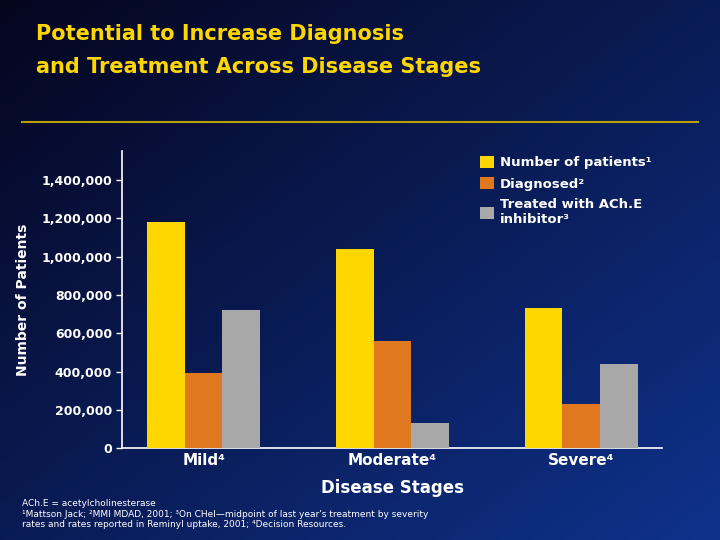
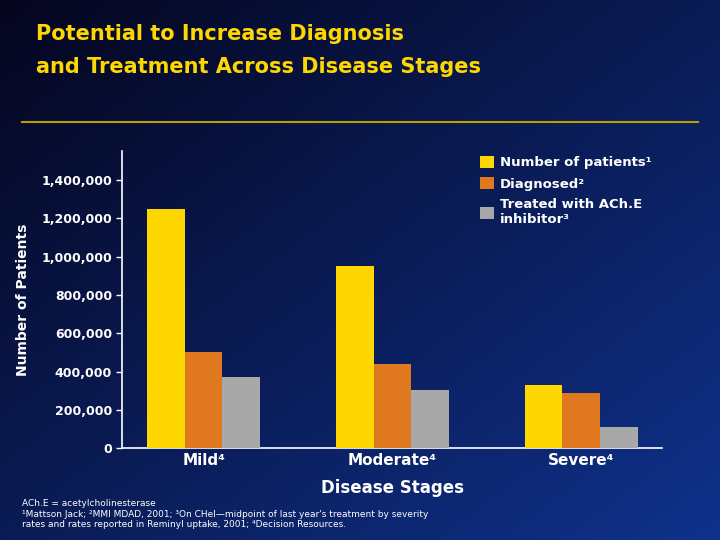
Number of patients¹/Mild⁴: 1,180,000 -> 1,250,000
Diagnosed²/Mild⁴: 390,000 -> 500,000
Treated with ACh.E inhibitor³/Mild⁴: 720,000 -> 370,000
Number of patients¹/Moderate⁴: 1,040,000 -> 950,000
Diagnosed²/Moderate⁴: 560,000 -> 440,000
Treated with ACh.E inhibitor³/Moderate⁴: 130,000 -> 300,000
Number of patients¹/Severe⁴: 730,000 -> 330,000
Diagnosed²/Severe⁴: 230,000 -> 290,000
Treated with ACh.E inhibitor³/Severe⁴: 440,000 -> 110,000
